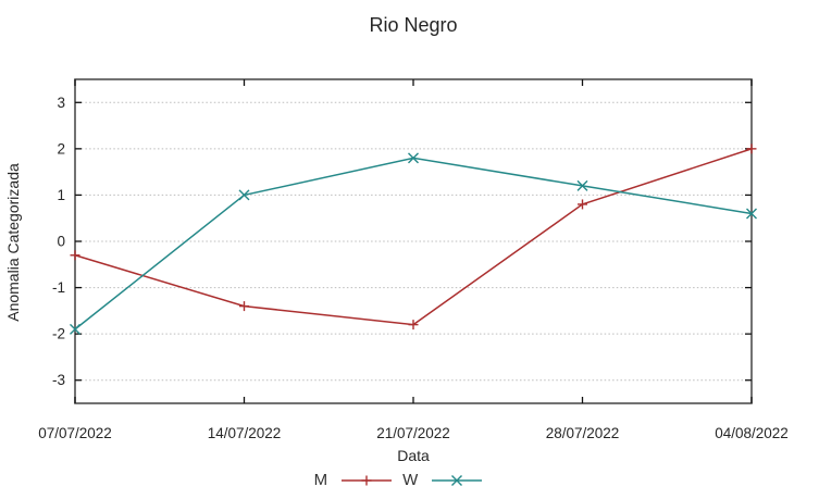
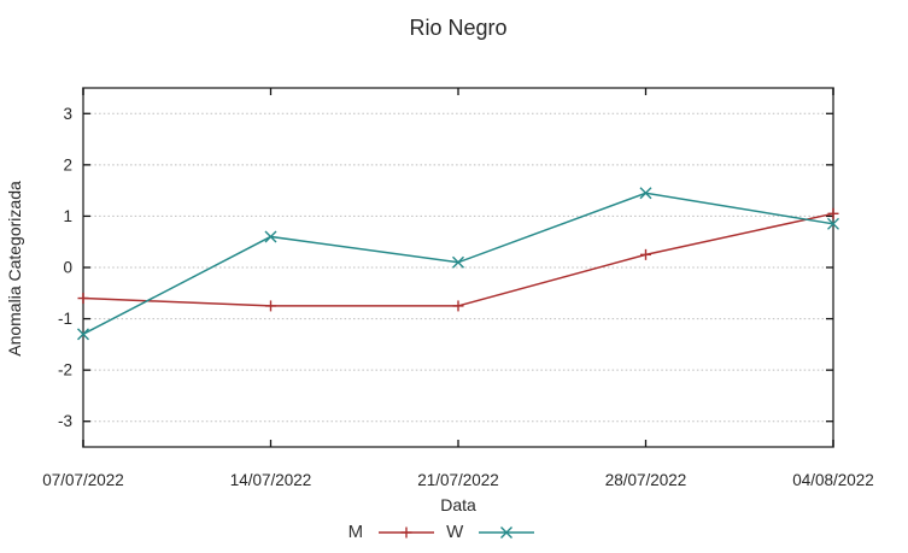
M/07/07/2022: -0.3 -> -0.6
W/07/07/2022: -1.9 -> -1.3
M/14/07/2022: -1.4 -> -0.8
W/14/07/2022: 1.0 -> 0.6
M/21/07/2022: -1.8 -> -0.8
W/21/07/2022: 1.8 -> 0.1
M/28/07/2022: 0.8 -> 0.2
W/28/07/2022: 1.2 -> 1.4
M/04/08/2022: 2.0 -> 1.1
W/04/08/2022: 0.6 -> 0.8
